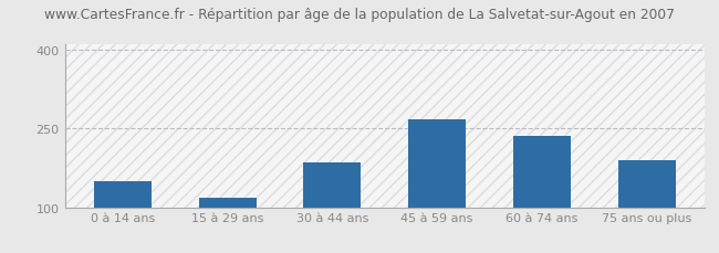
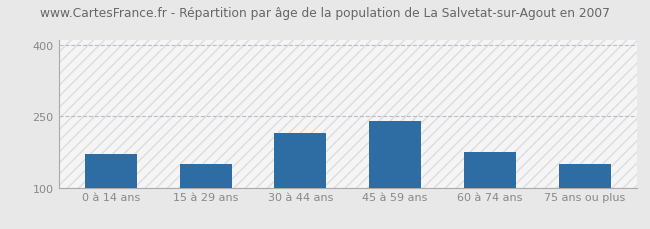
0 à 14 ans: 150 -> 170
15 à 29 ans: 118 -> 150
30 à 44 ans: 185 -> 215
45 à 59 ans: 268 -> 240
60 à 74 ans: 235 -> 175
75 ans ou plus: 190 -> 150
